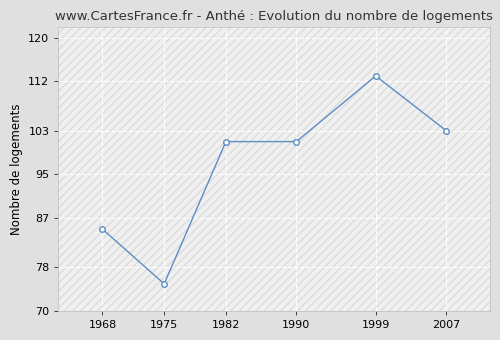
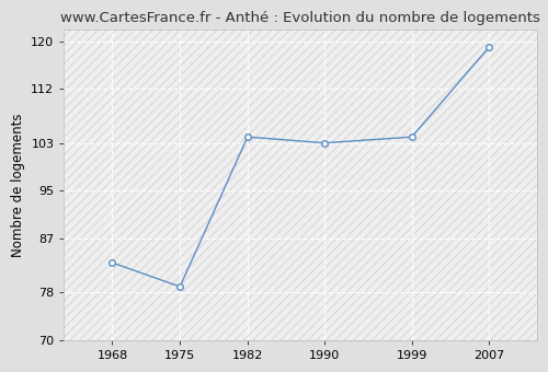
1968: 85 -> 83
1975: 75 -> 79
1982: 101 -> 104
1990: 101 -> 103
1999: 113 -> 104
2007: 103 -> 119
